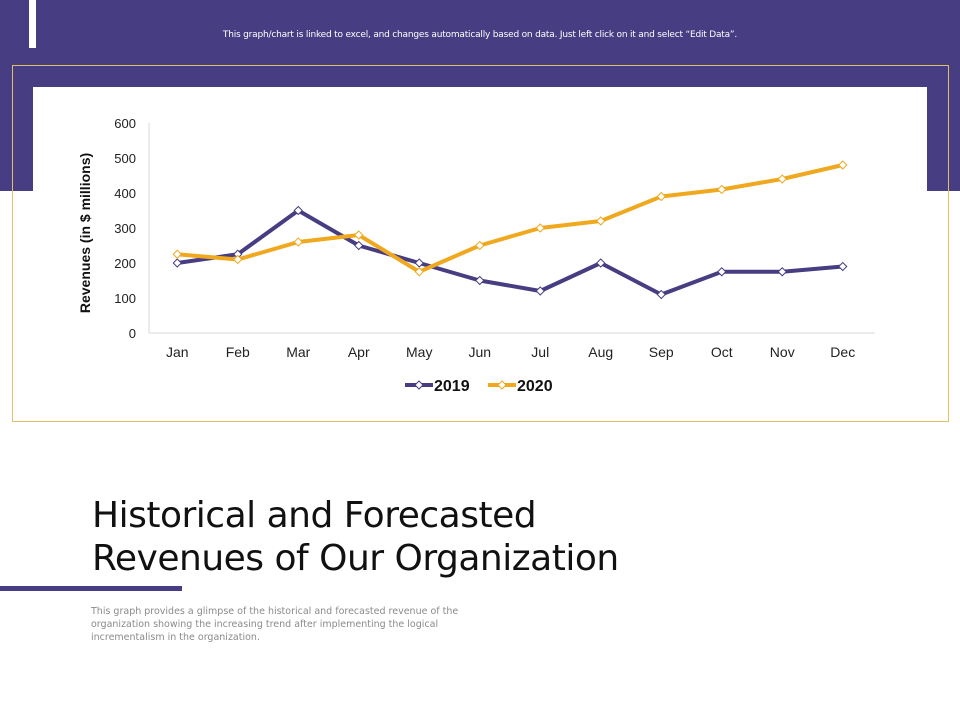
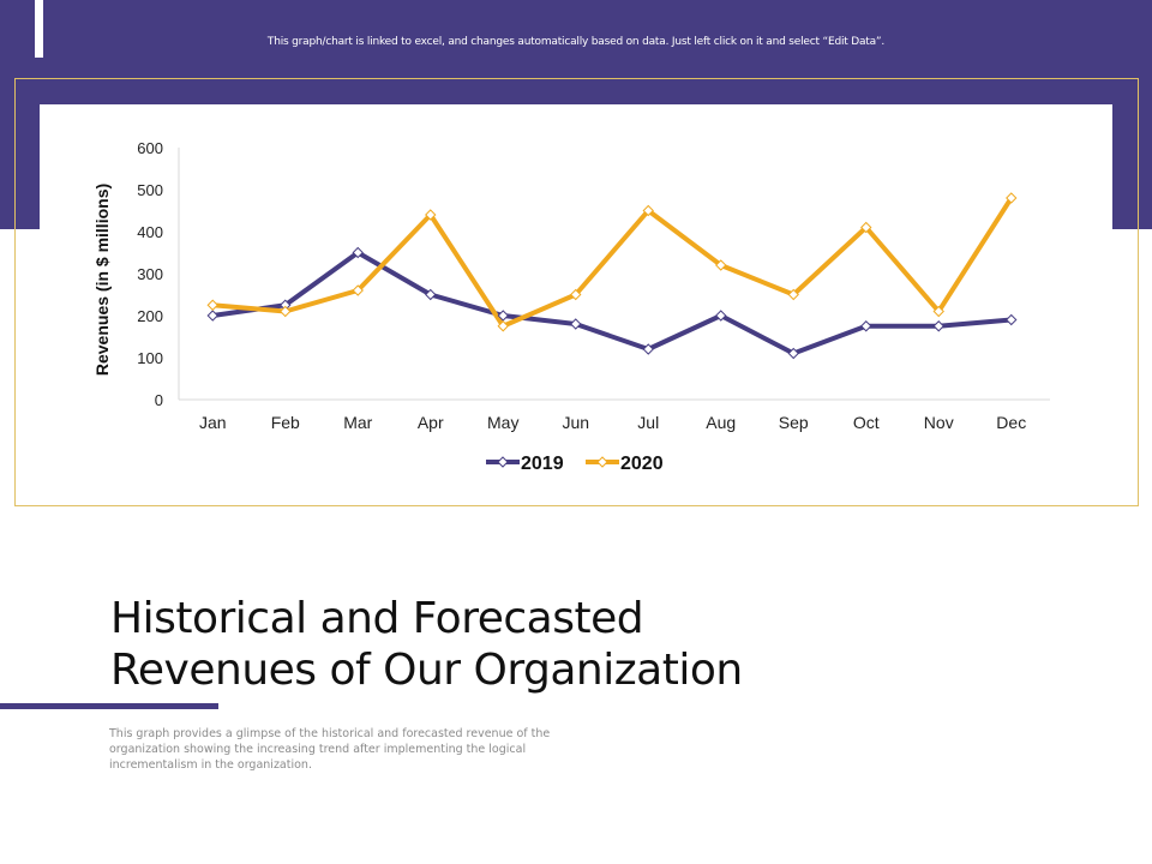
2020/Apr: 280 -> 440
2019/Jun: 150 -> 180
2020/Jul: 300 -> 450
2020/Sep: 390 -> 250
2020/Nov: 440 -> 210
